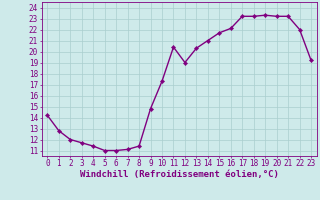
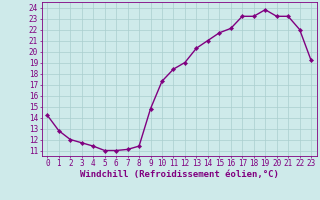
11: 20.4 -> 18.4
19: 23.3 -> 23.8
